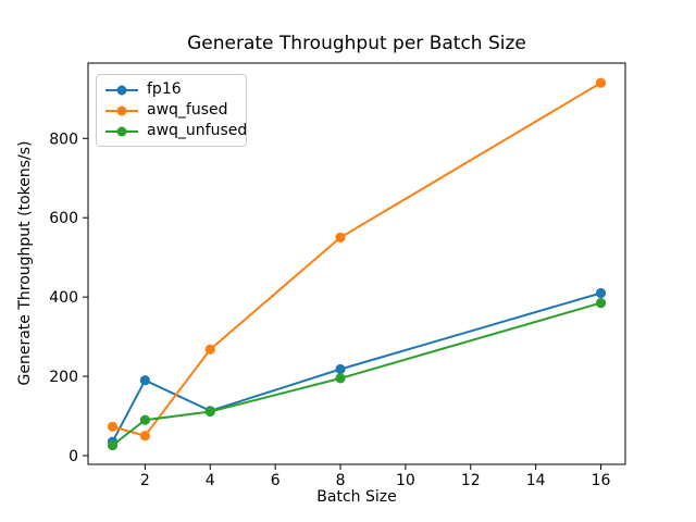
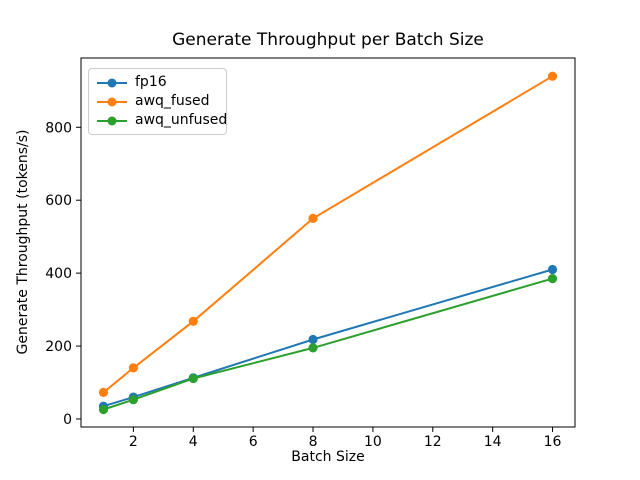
fp16/2: 190 -> 60
awq_fused/2: 50 -> 140
awq_unfused/2: 90 -> 50
